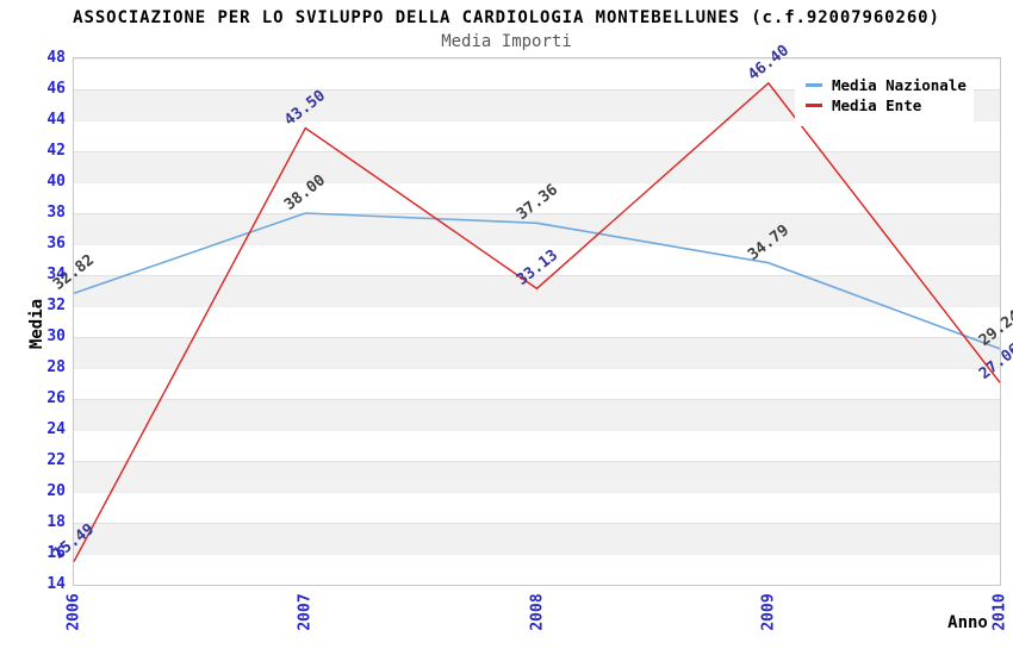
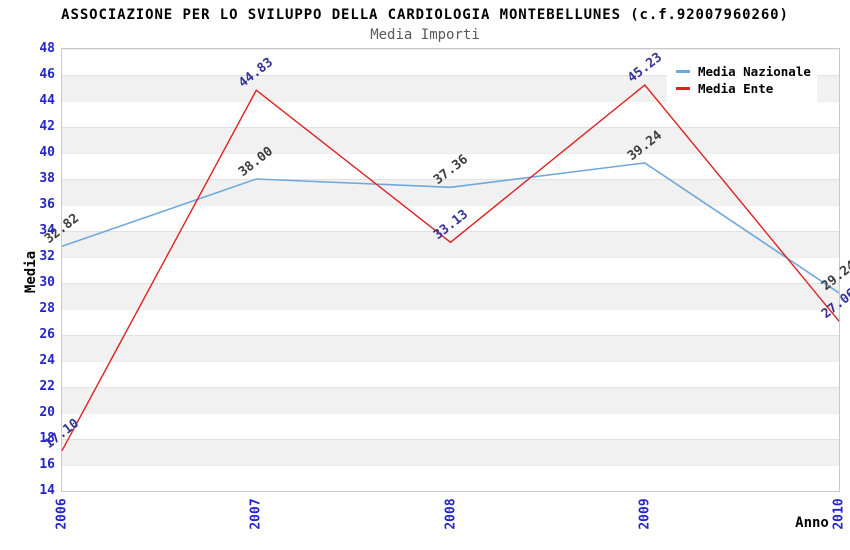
Media Ente/2006: 15.49 -> 17.10
Media Ente/2007: 43.50 -> 44.83
Media Nazionale/2009: 34.79 -> 39.24
Media Ente/2009: 46.40 -> 45.23
